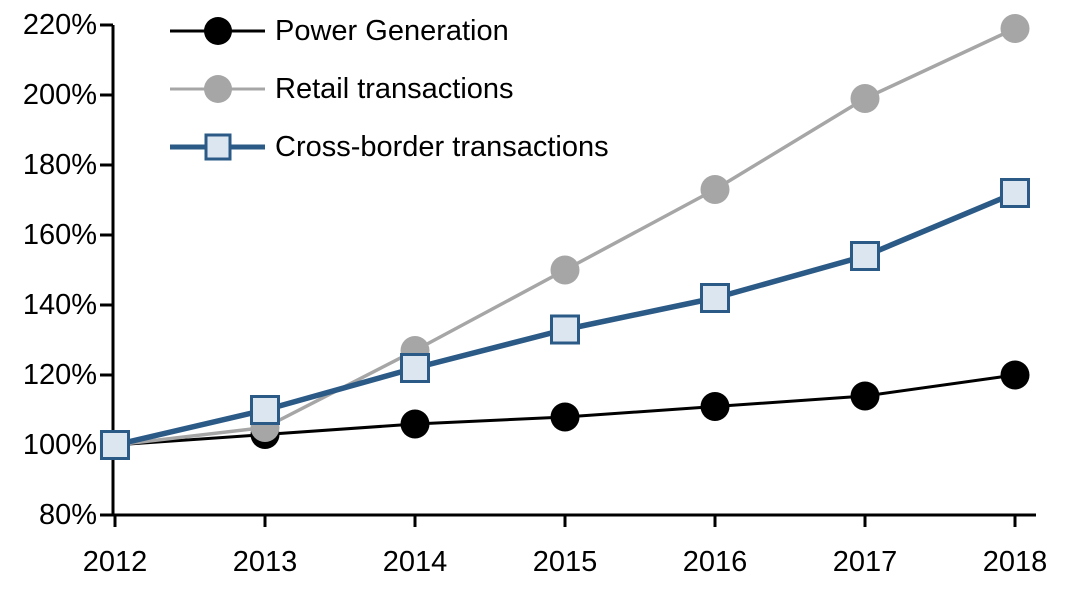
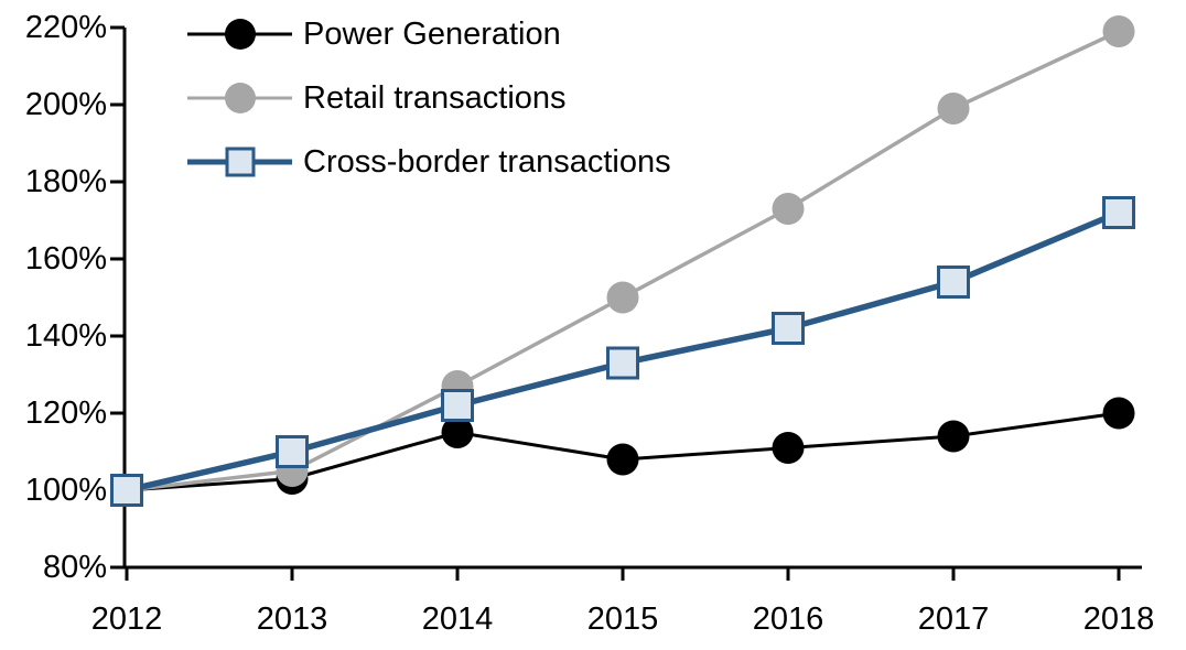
Power Generation/2014: 106% -> 115%
